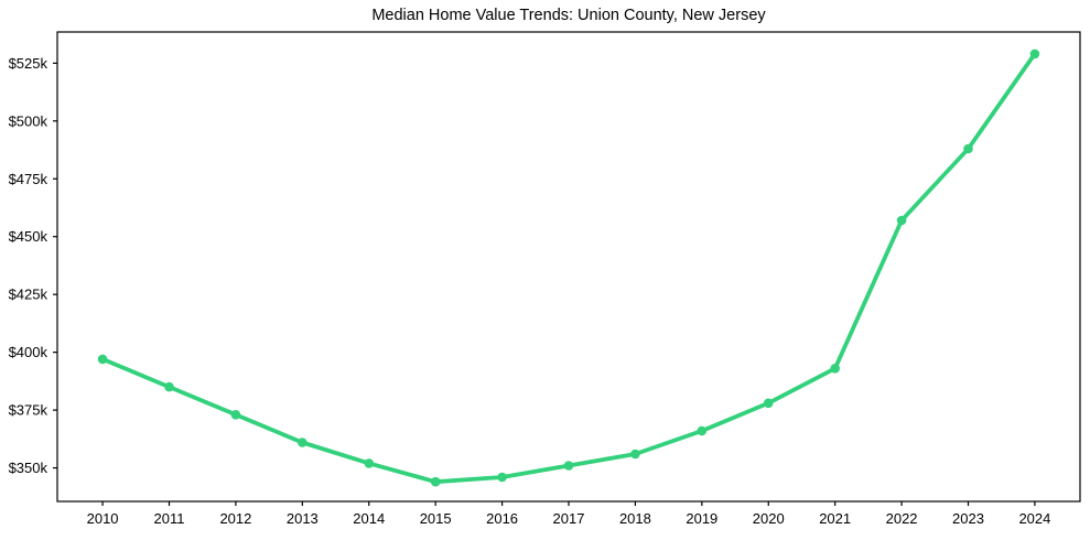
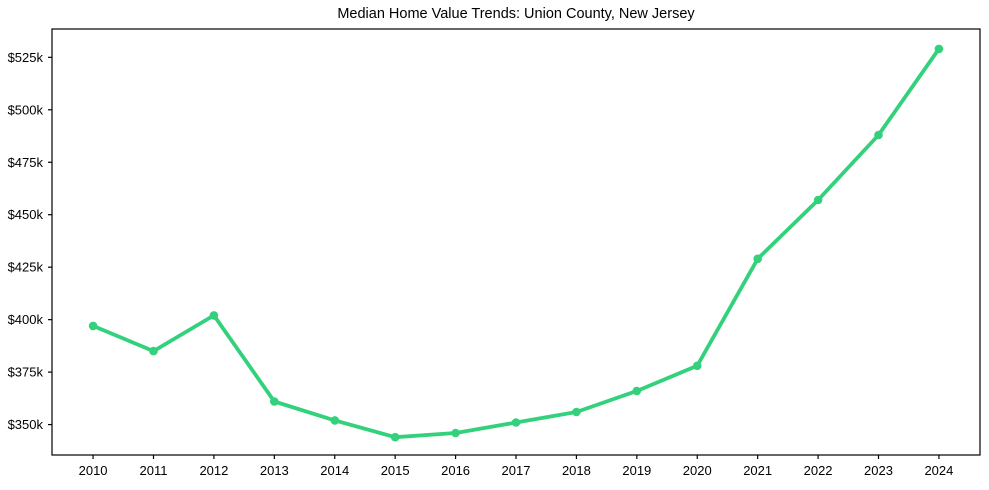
2012: $373k -> $402k
2021: $393k -> $429k
